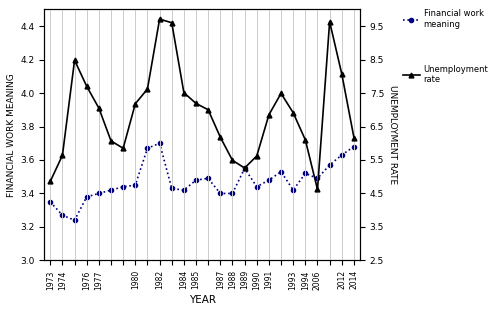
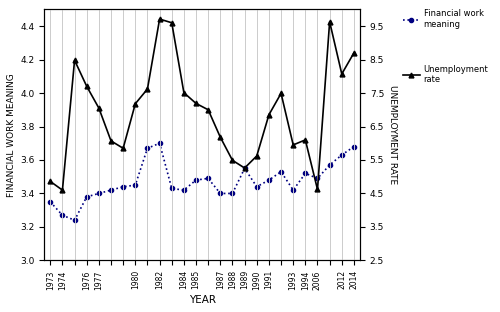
Unemployment rate/1974: 5.64 -> 4.60
Unemployment rate/1993: 6.91 -> 5.95
Unemployment rate/2014: 6.17 -> 8.70
